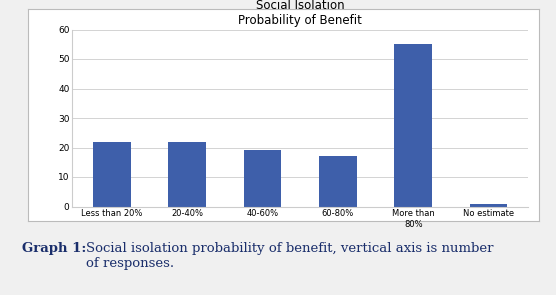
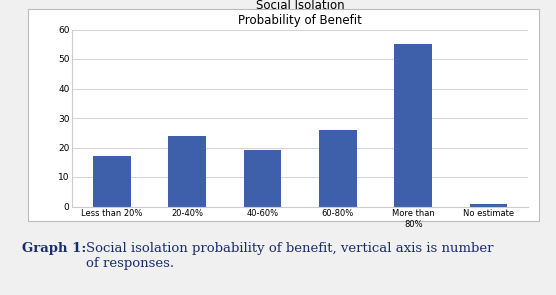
Less than 20%: 22 -> 17
20-40%: 22 -> 24
60-80%: 17 -> 26
